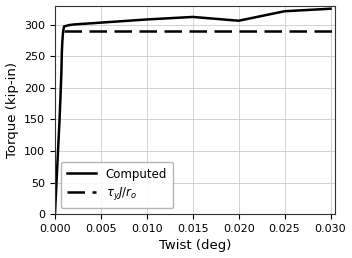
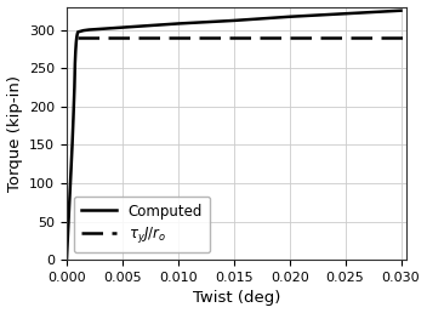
0.020: 306 -> 317
